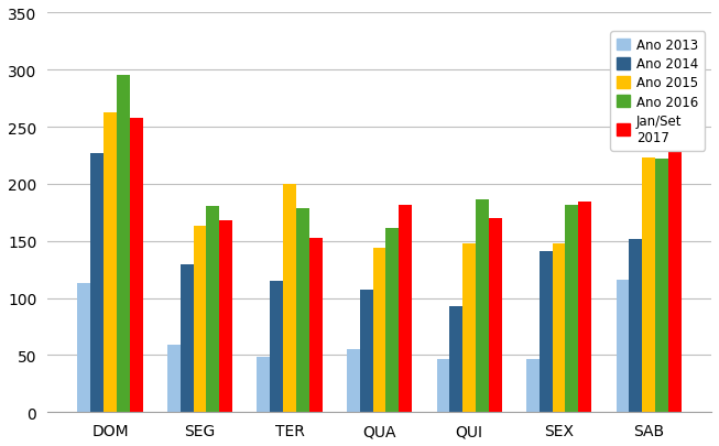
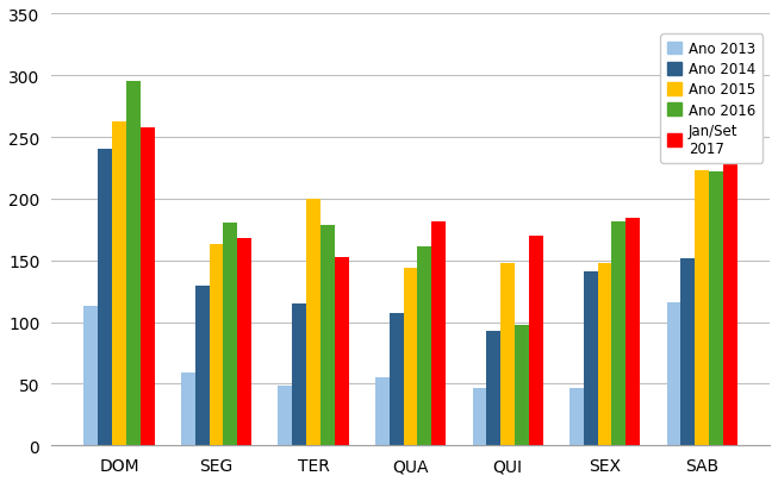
Ano 2014/DOM: 227 -> 240
Ano 2016/QUI: 186 -> 98
